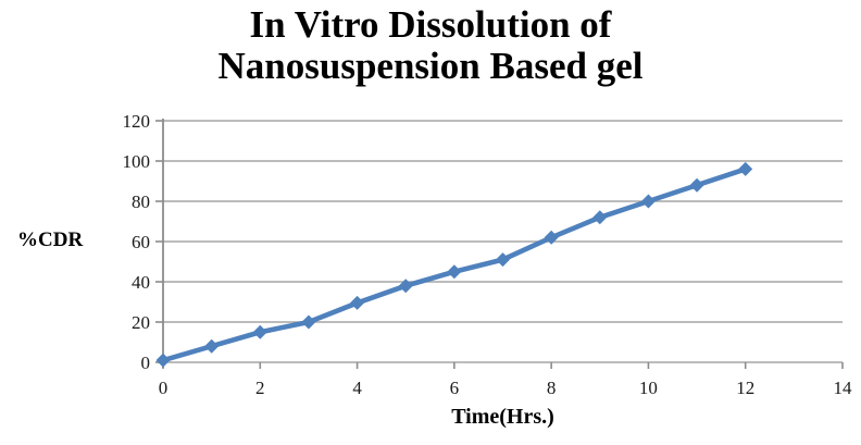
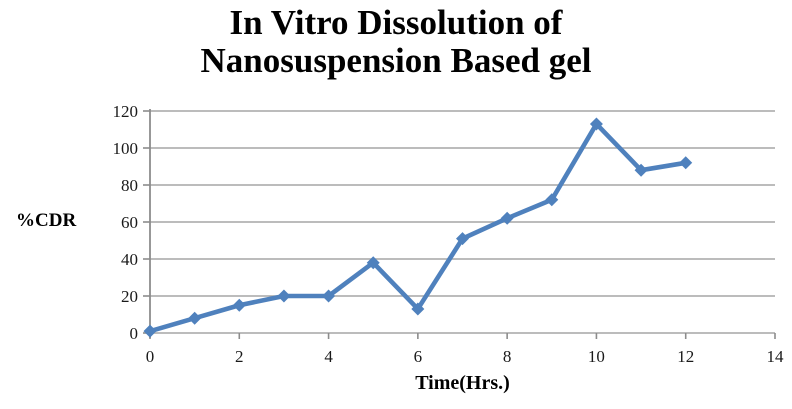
4: 30 -> 20
6: 45 -> 13
10: 80 -> 113
12: 96 -> 92
